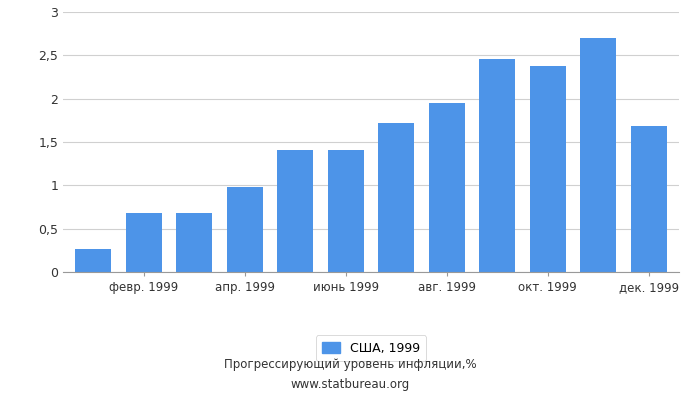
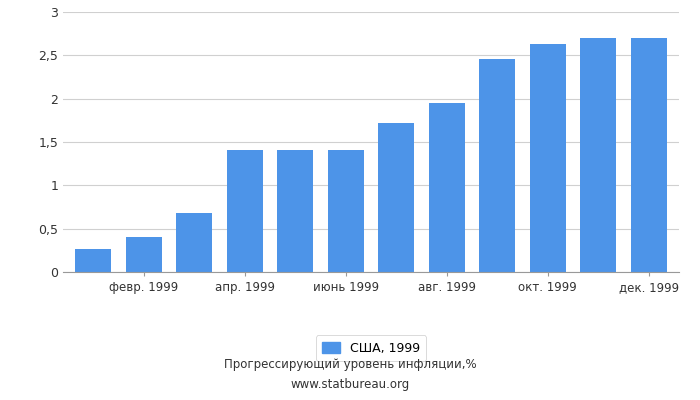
февр. 1999: 0,68 -> 0,40
апр. 1999: 0,98 -> 1,41
окт. 1999: 2,38 -> 2,63
дек. 1999: 1,68 -> 2,70
